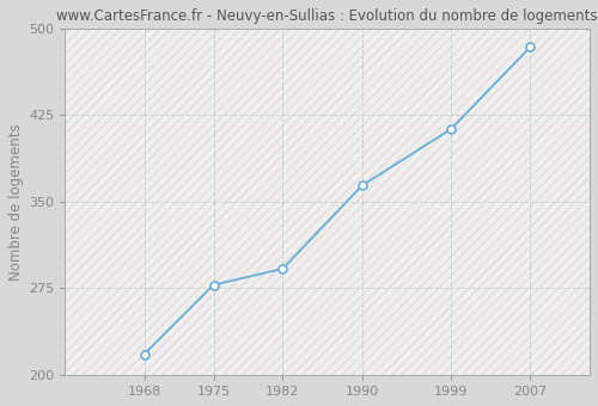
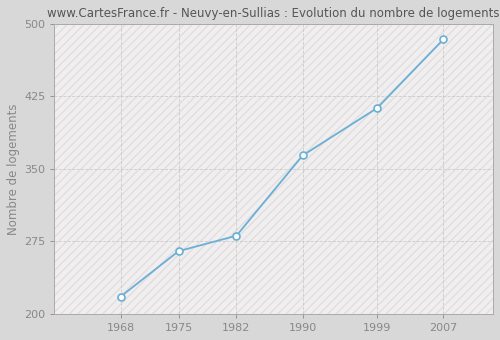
1975: 278 -> 265
1982: 292 -> 281
